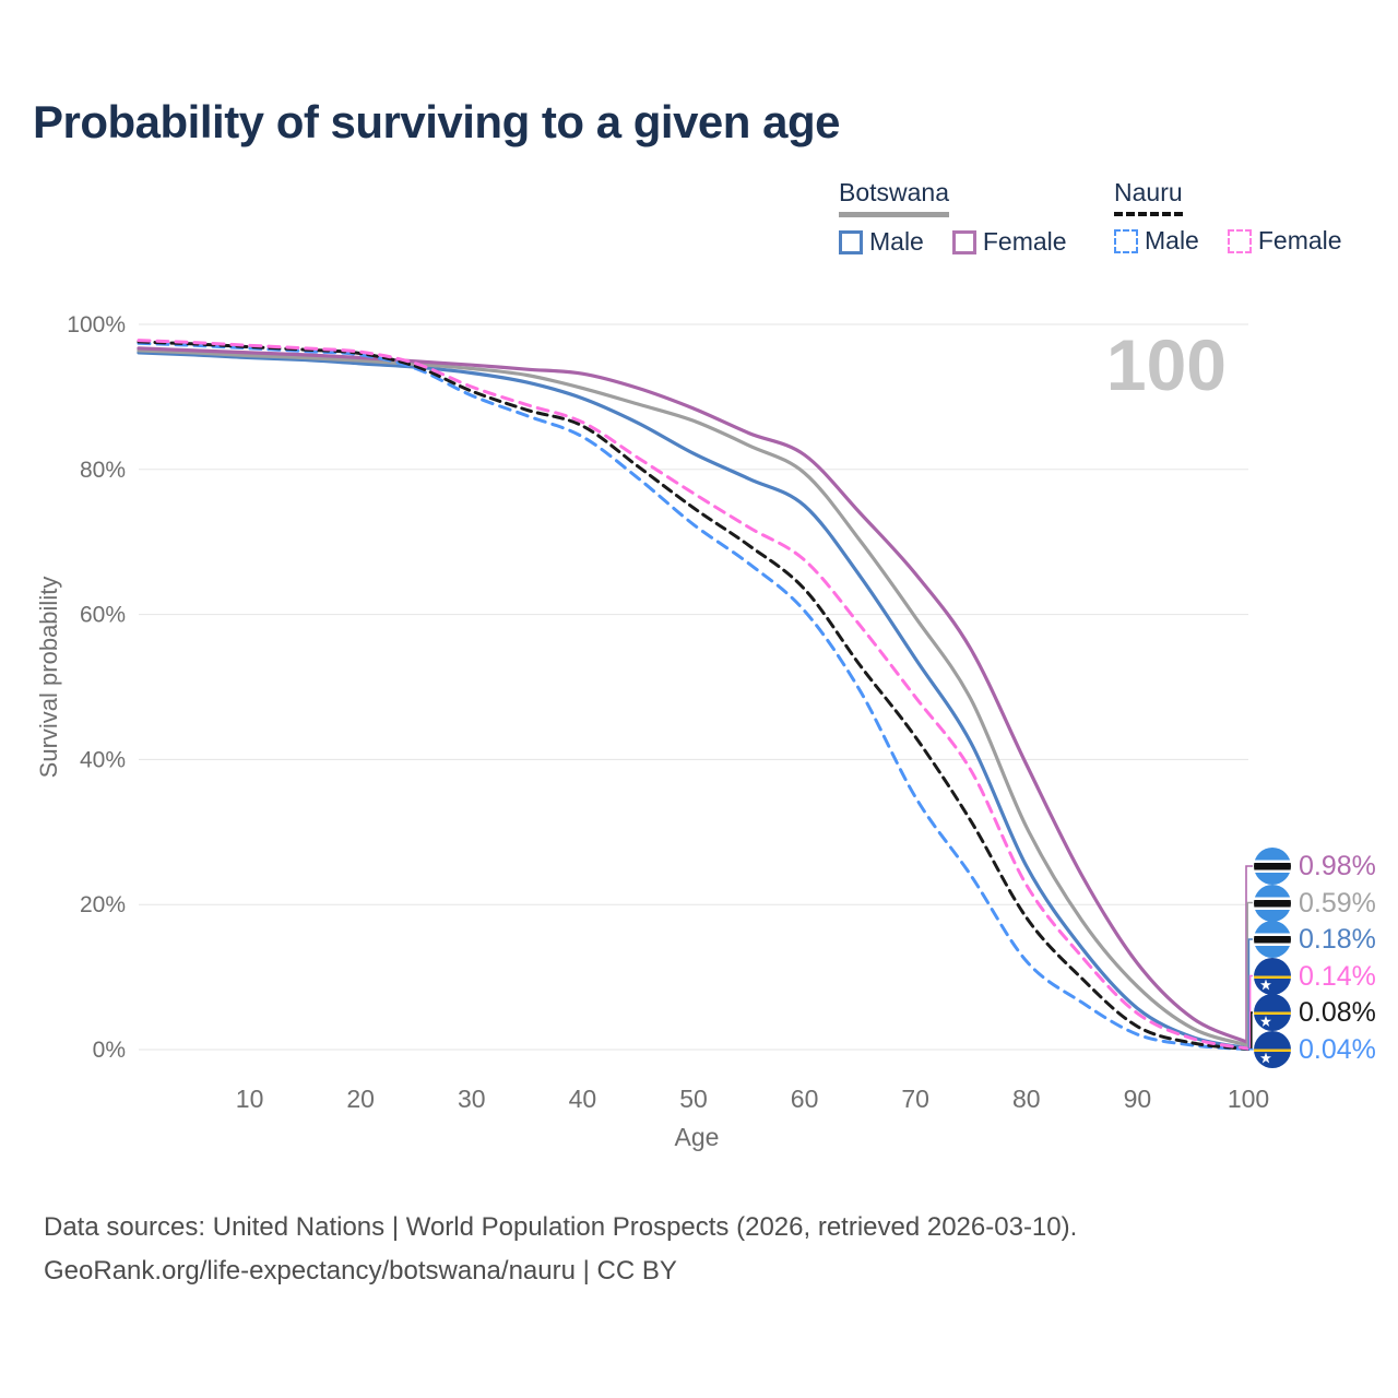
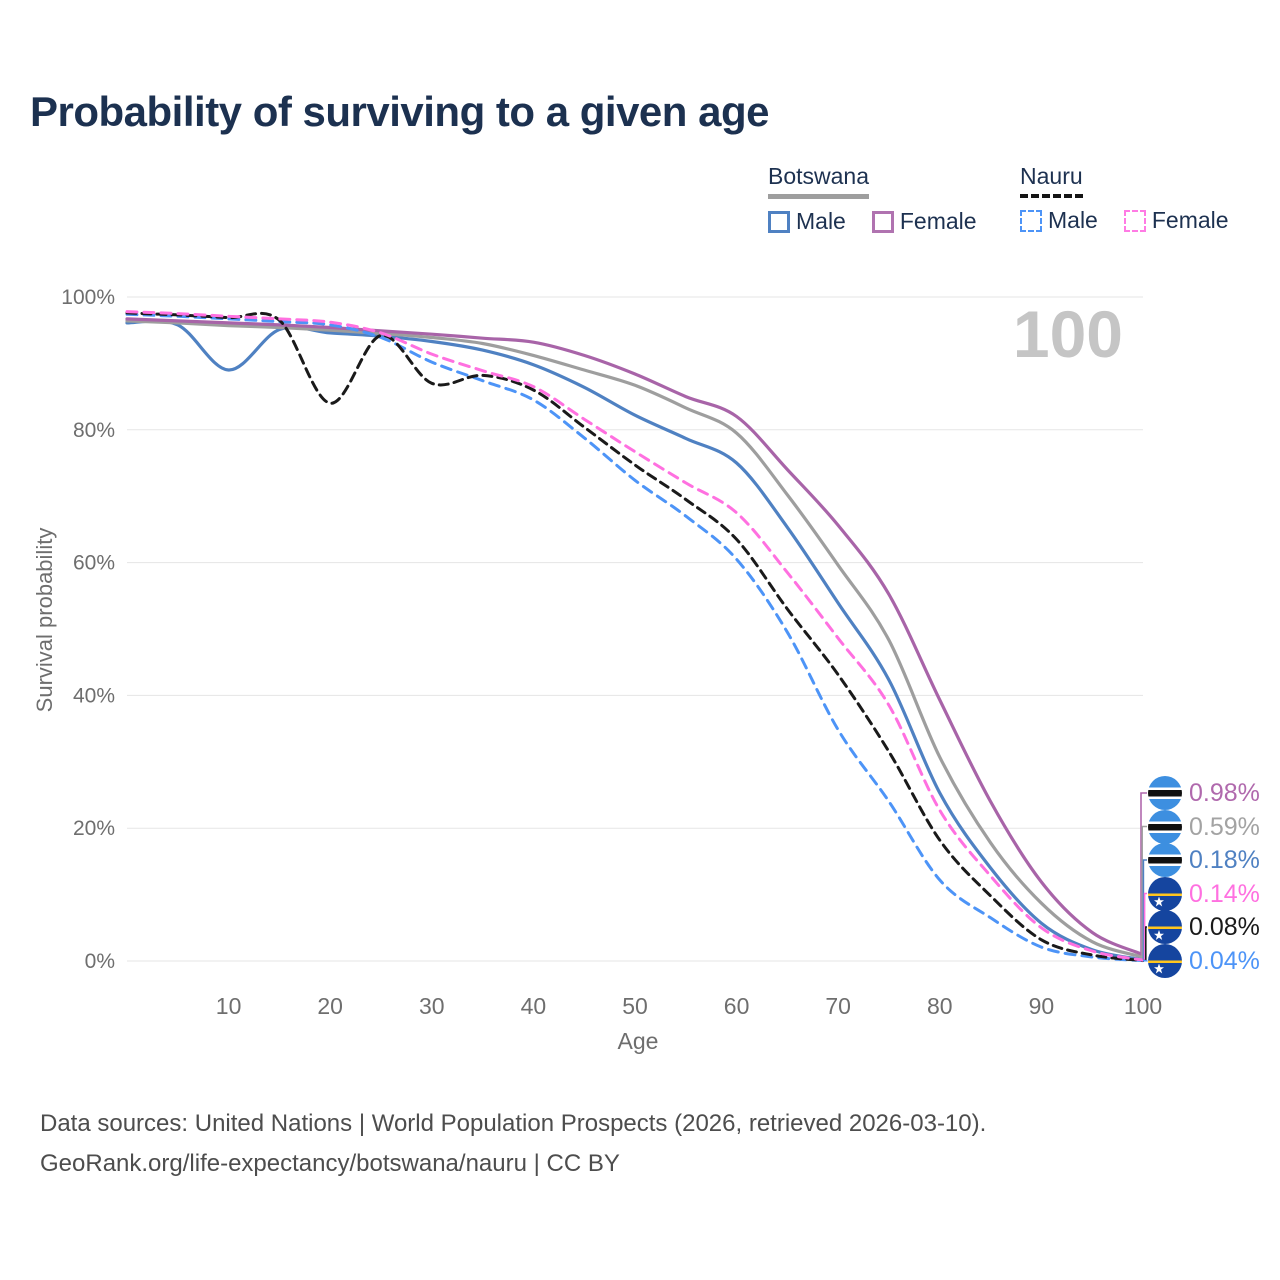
Botswana Male/10: 95% -> 89%
Nauru/20: 96% -> 84%
Nauru/30: 91% -> 87%
